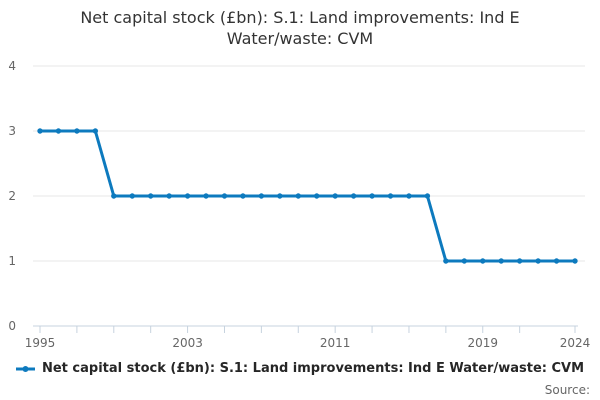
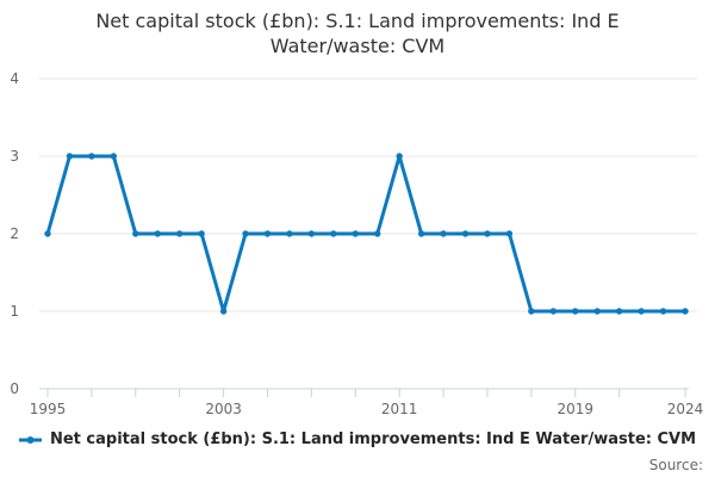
1995: 3 -> 2
2003: 2 -> 1
2011: 2 -> 3
